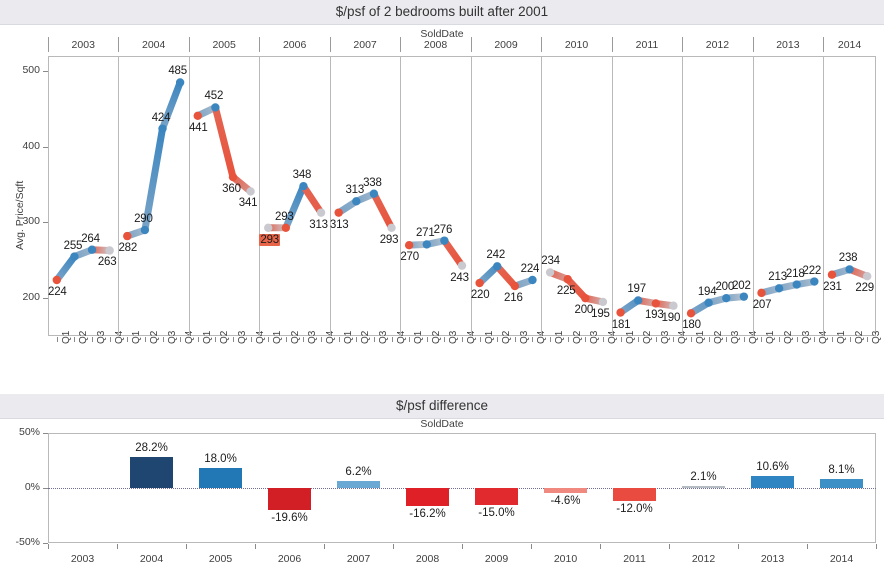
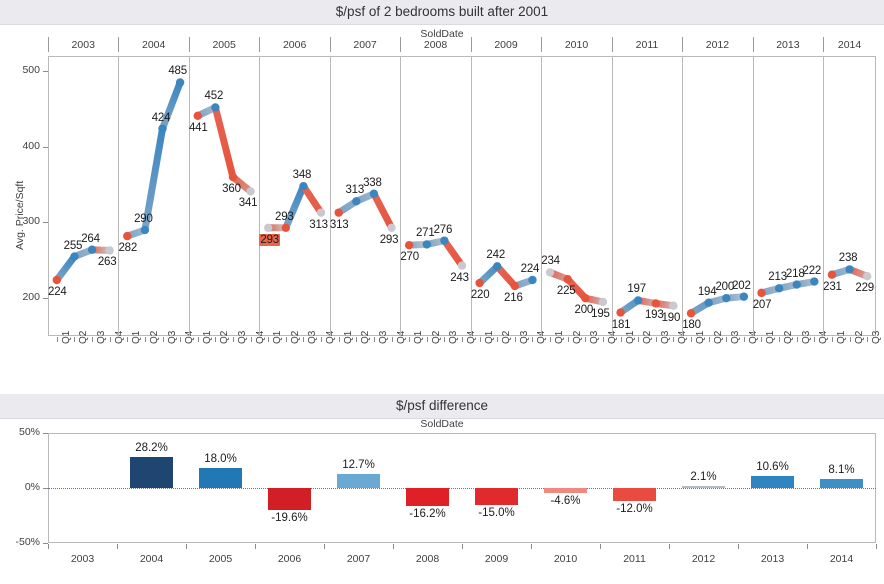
$/psf difference/2007: 6.2% -> 12.7%
